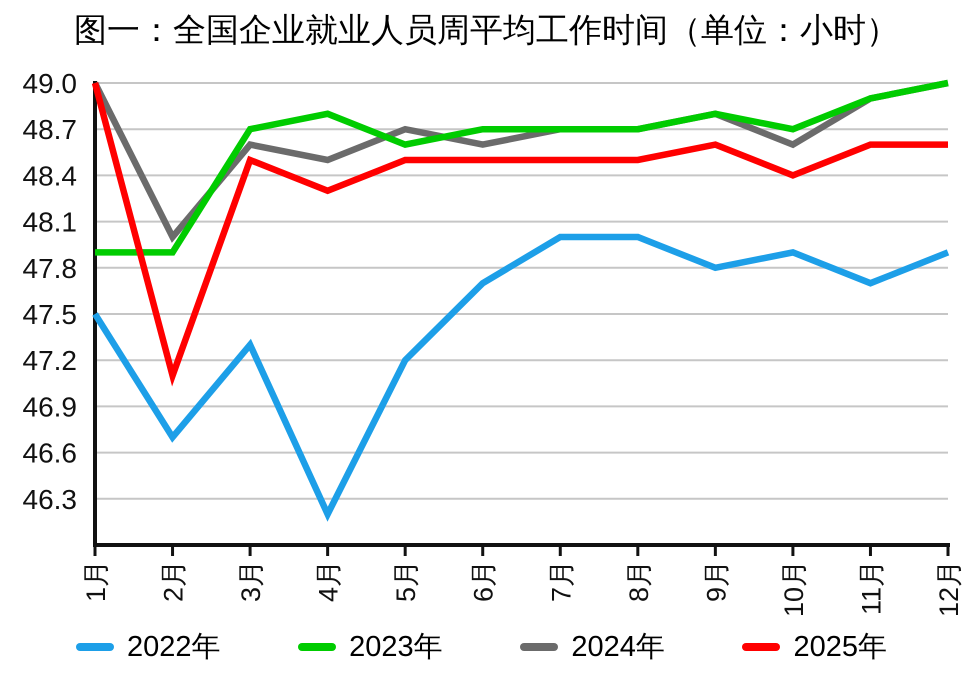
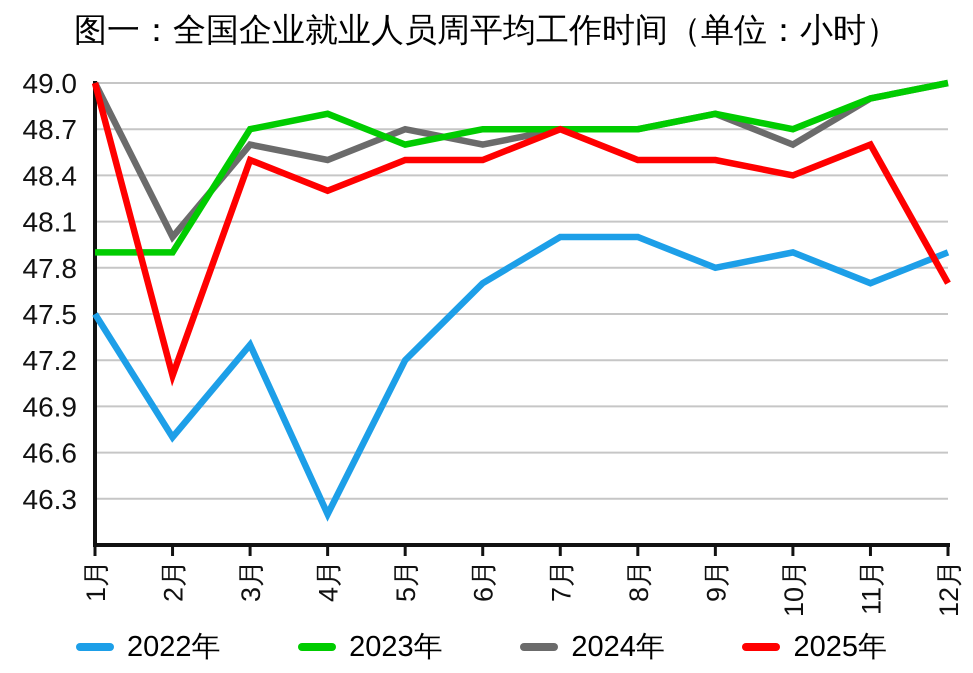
2025年/7月: 48.5 -> 48.7
2025年/9月: 48.6 -> 48.5
2025年/12月: 48.6 -> 47.7
